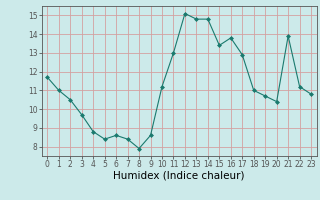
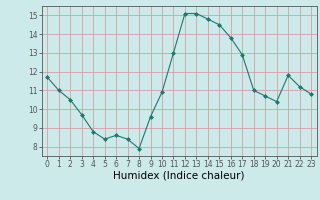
9: 8.6 -> 9.6
10: 11.2 -> 10.9
13: 14.8 -> 15.1
15: 13.4 -> 14.5
21: 13.9 -> 11.8
